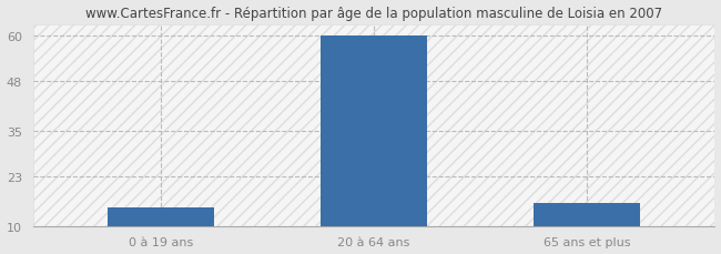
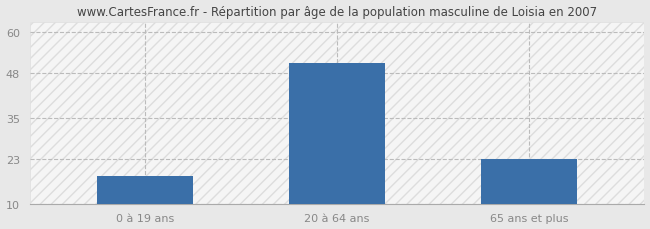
0 à 19 ans: 15 -> 18
20 à 64 ans: 60 -> 51
65 ans et plus: 16 -> 23
